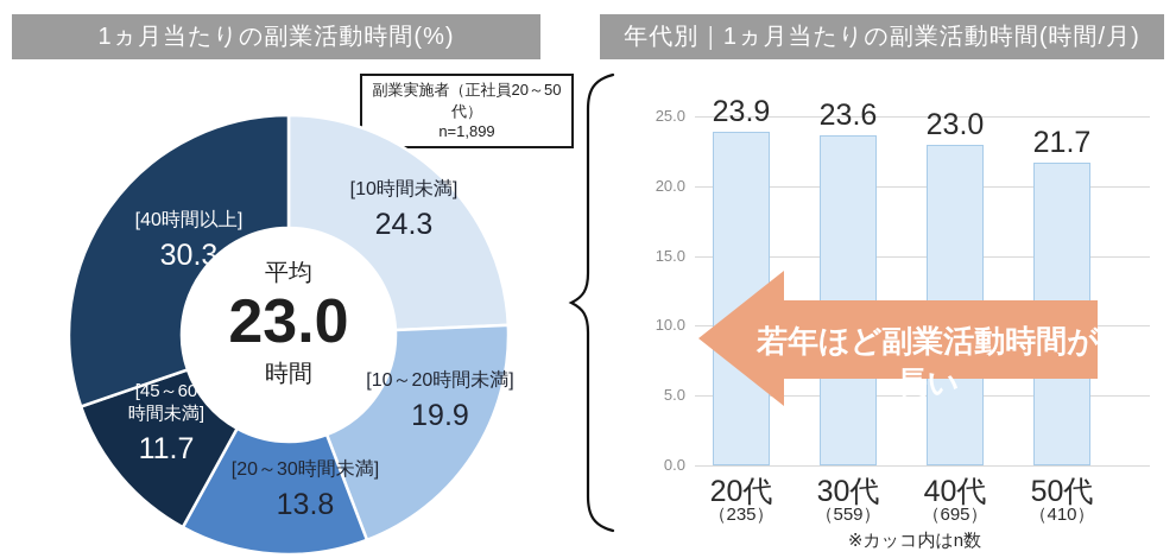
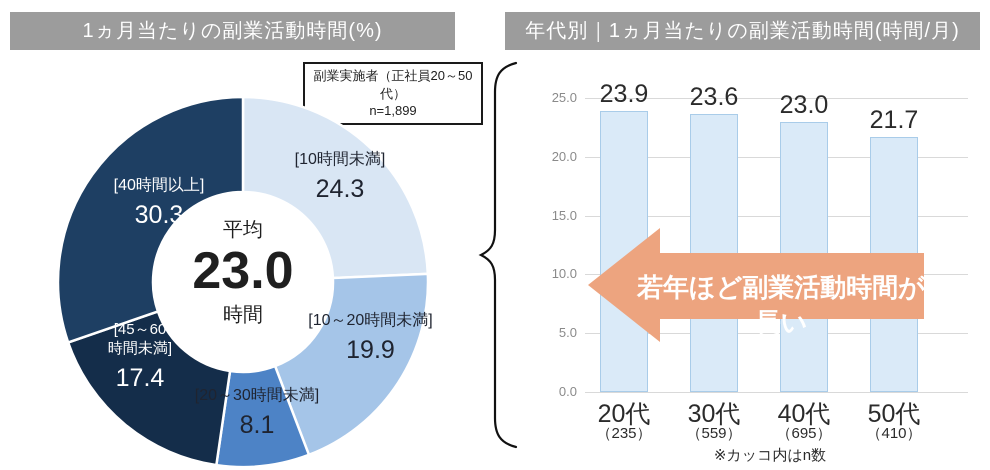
1ヵ月当たりの副業活動時間(%)/[20～30時間未満]: 13.8 -> 8.1
1ヵ月当たりの副業活動時間(%)/[45～60時間未満]: 11.7 -> 17.4
